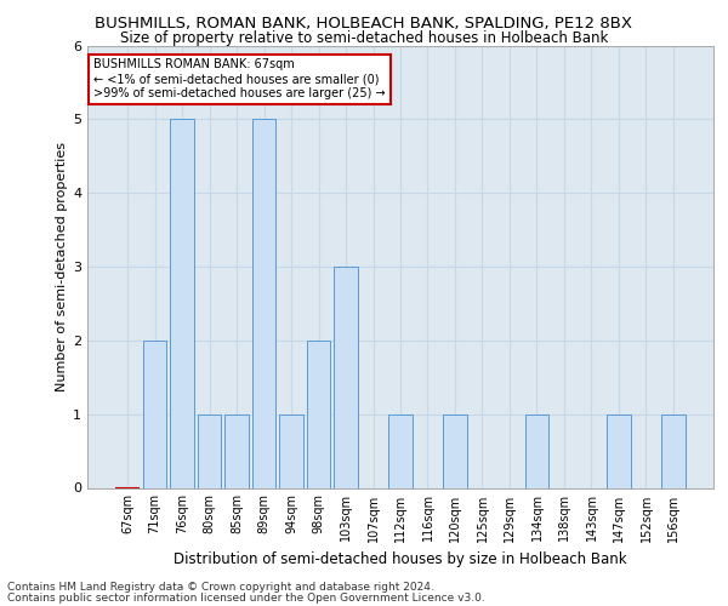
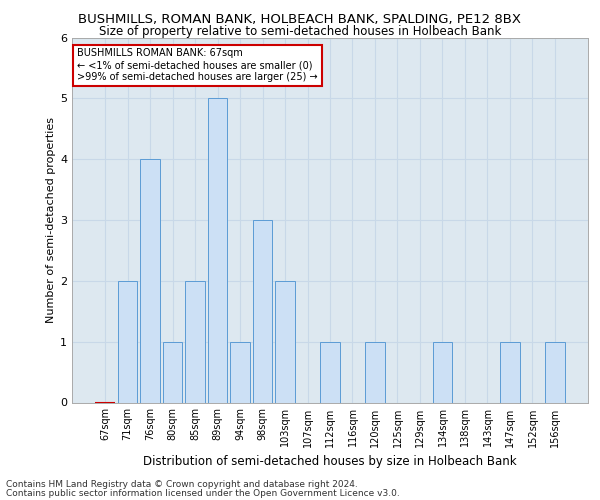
76sqm: 5 -> 4
85sqm: 1 -> 2
98sqm: 2 -> 3
103sqm: 3 -> 2
